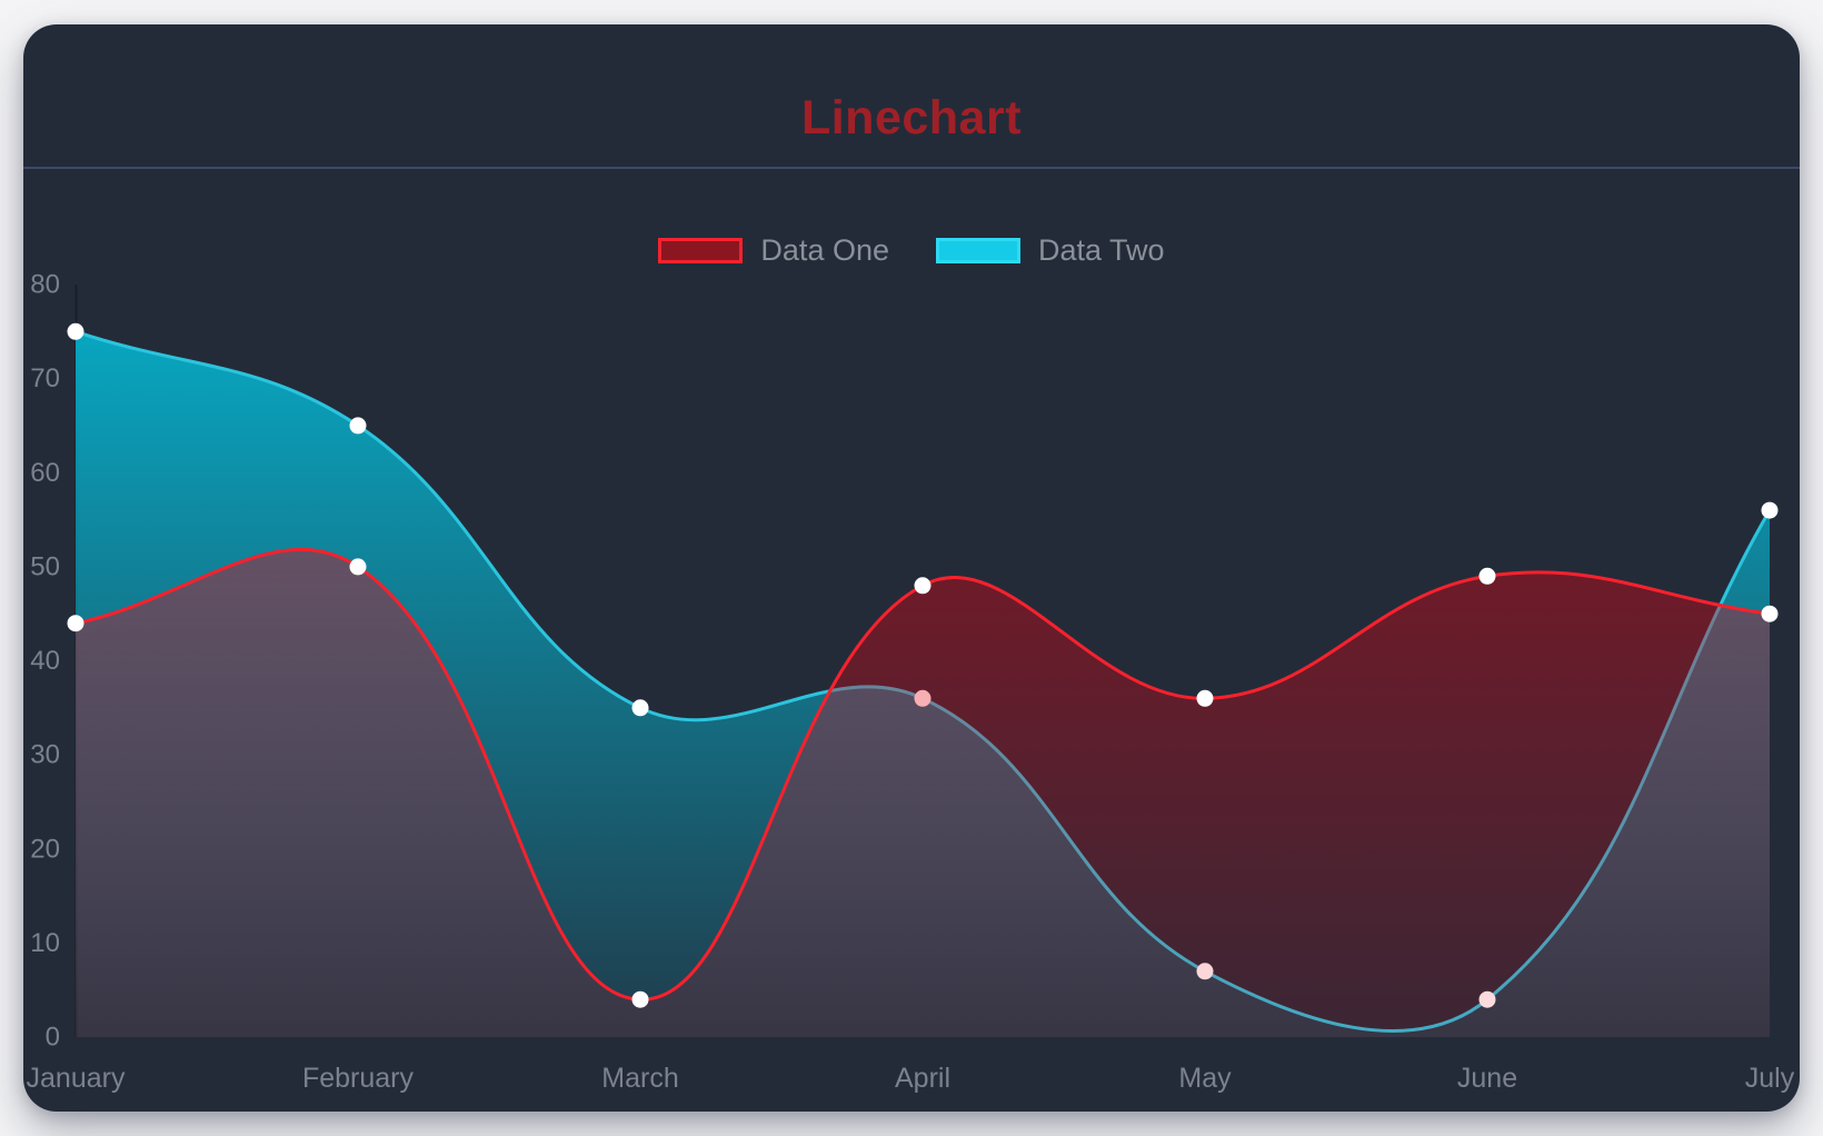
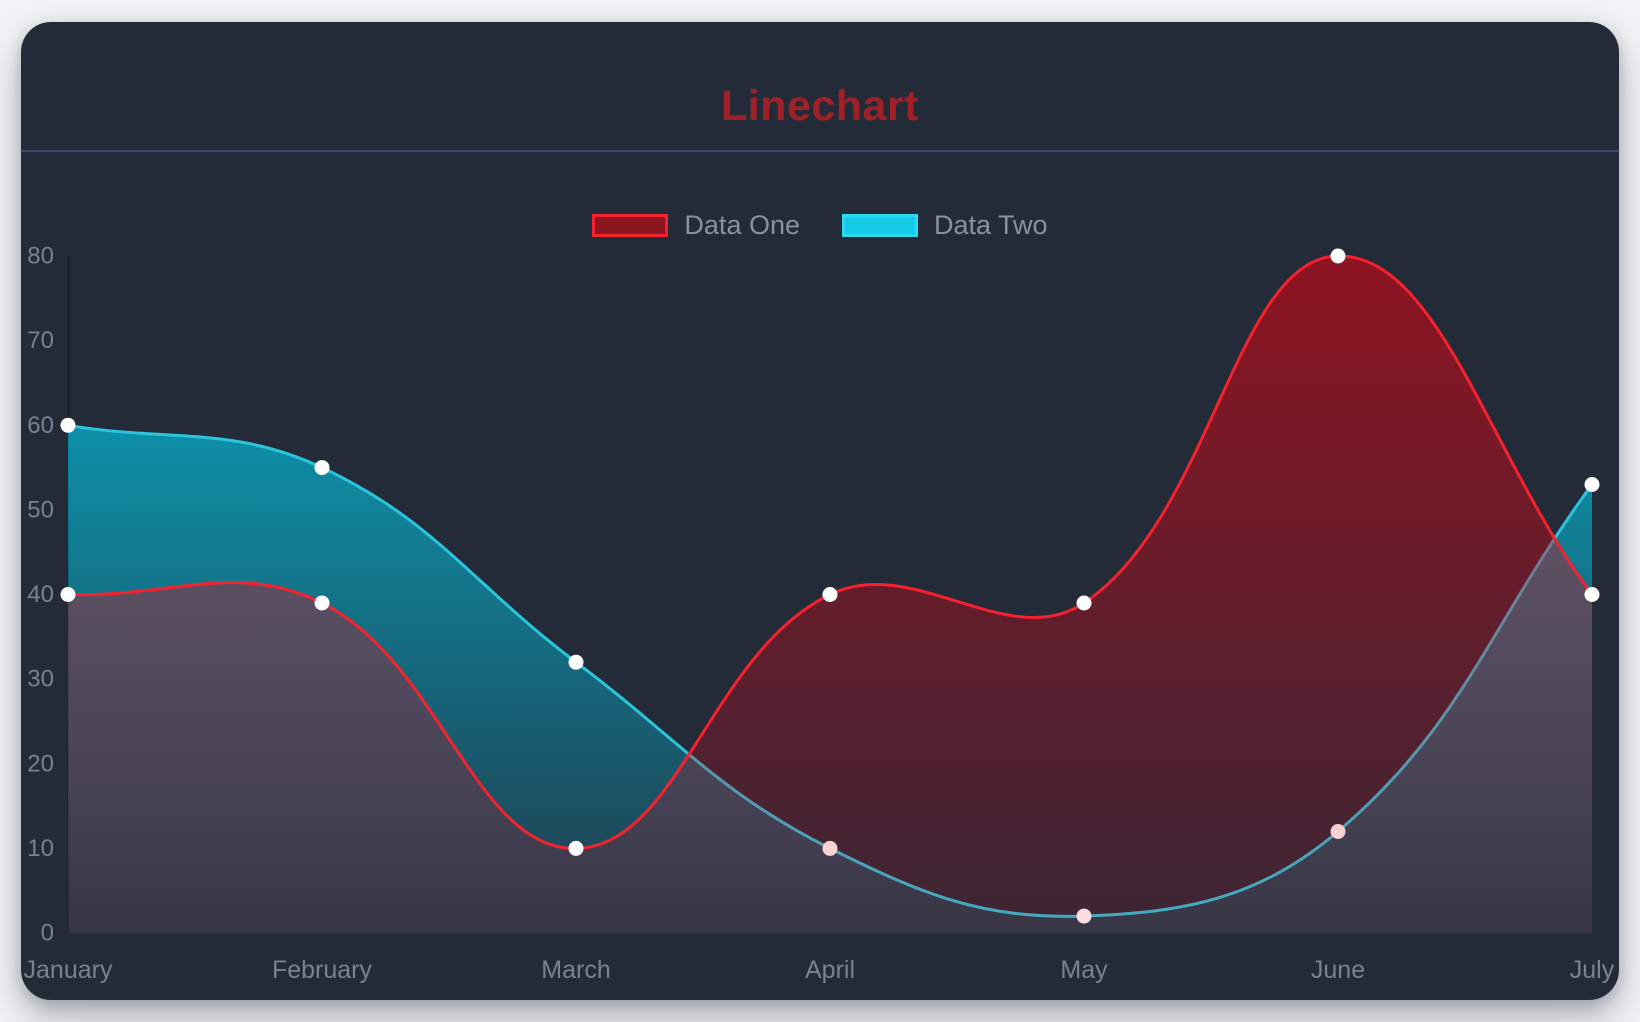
Data One/January: 44 -> 40
Data Two/January: 75 -> 60
Data One/February: 50 -> 39
Data Two/February: 65 -> 55
Data One/March: 4 -> 10
Data Two/March: 35 -> 32
Data One/April: 48 -> 40
Data Two/April: 36 -> 10
Data One/May: 36 -> 39
Data Two/May: 7 -> 2
Data One/June: 49 -> 80
Data Two/June: 4 -> 12
Data One/July: 45 -> 40
Data Two/July: 56 -> 53
